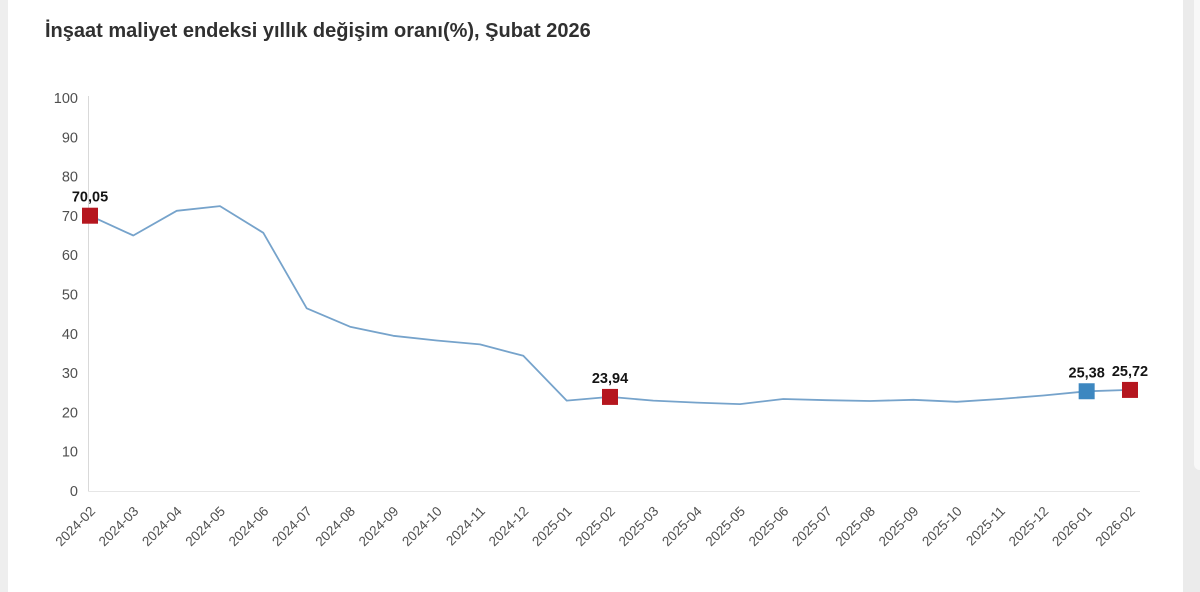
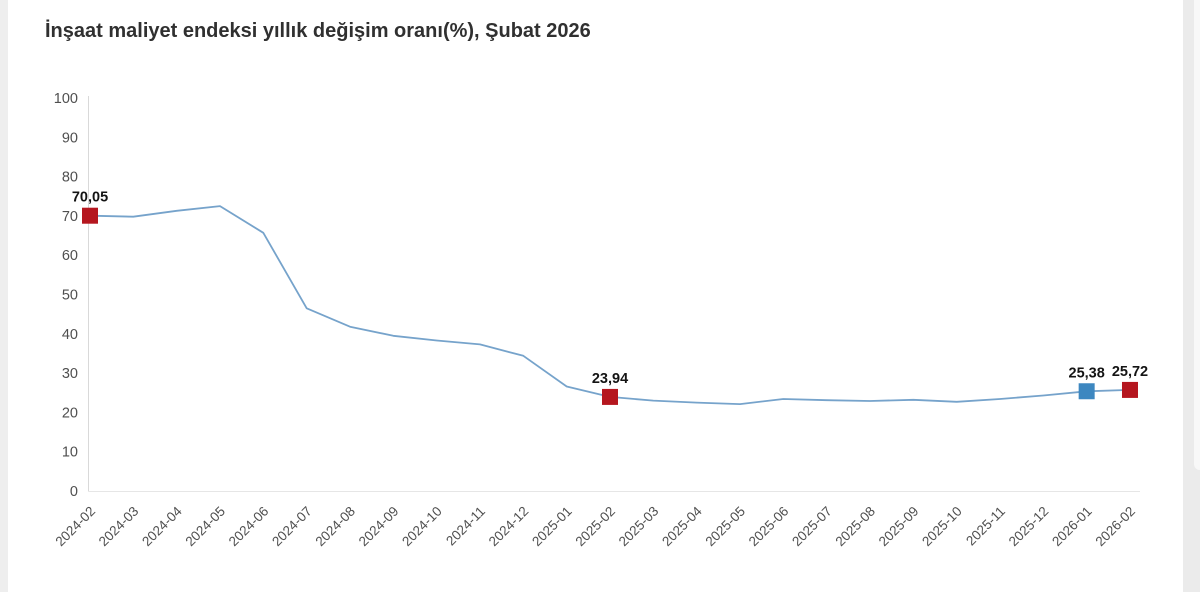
2024-03: 65 -> 70
2025-01: 23 -> 27
